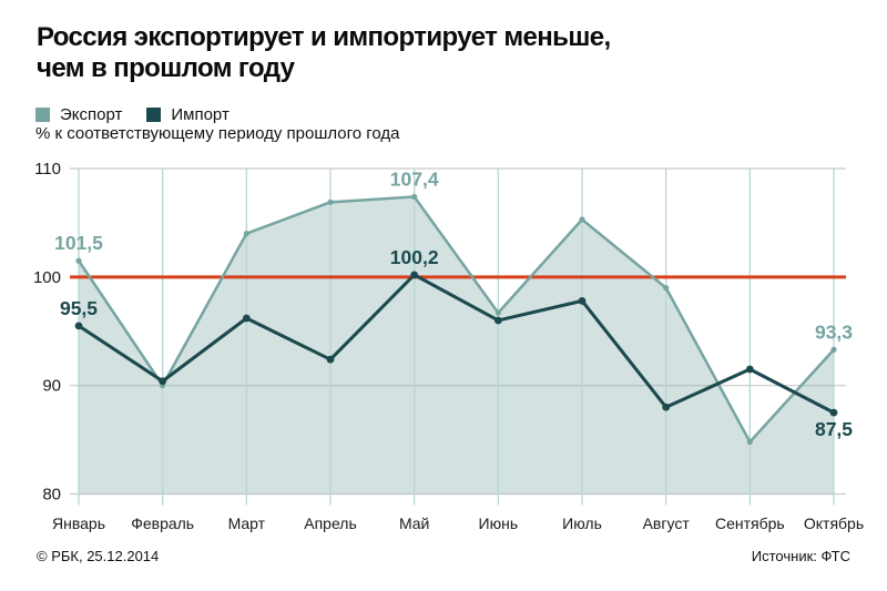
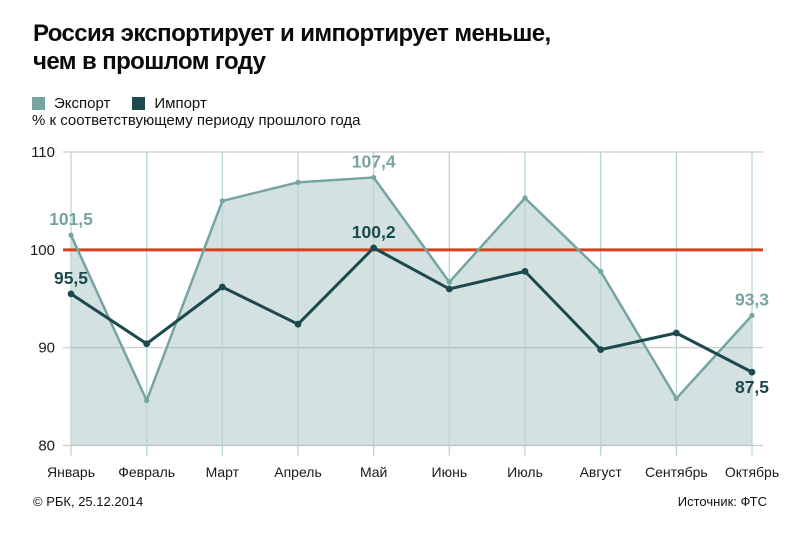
Экспорт/Февраль: 90 -> 85
Экспорт/Март: 104 -> 105
Экспорт/Август: 99 -> 98
Импорт/Август: 88 -> 90
